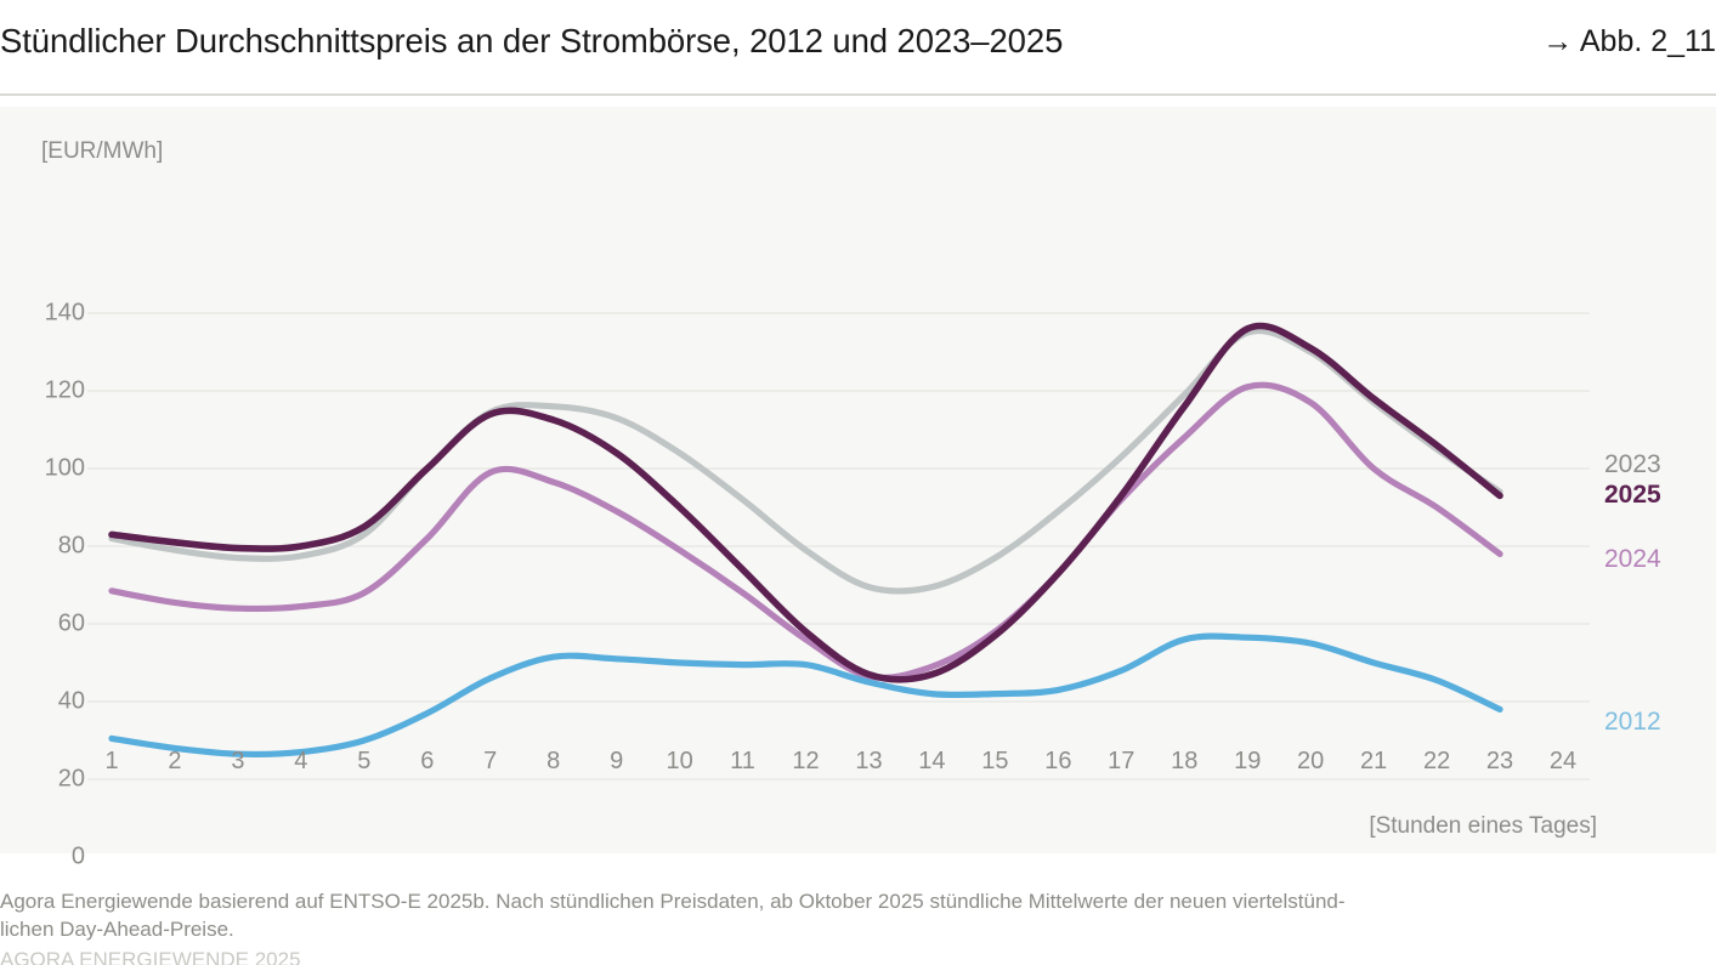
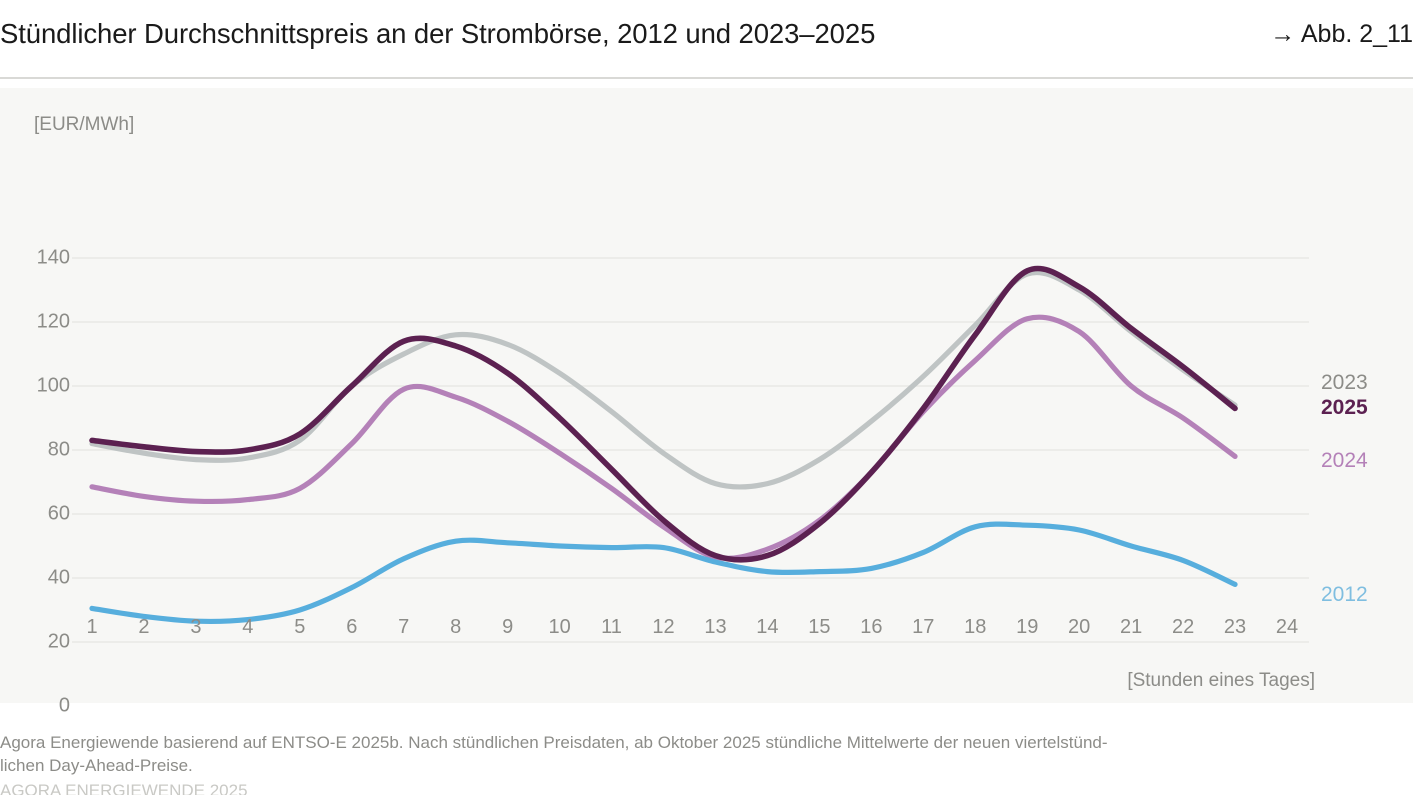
2023/7: 114 -> 110
